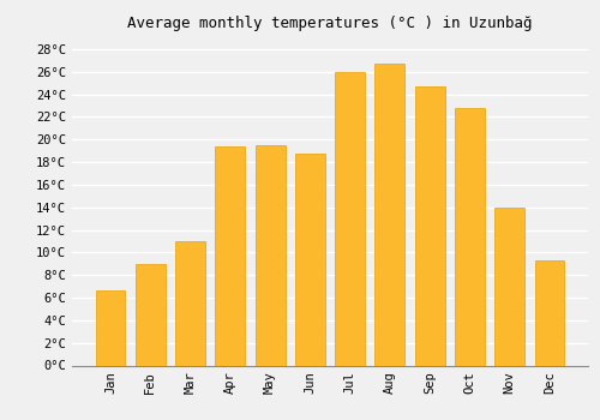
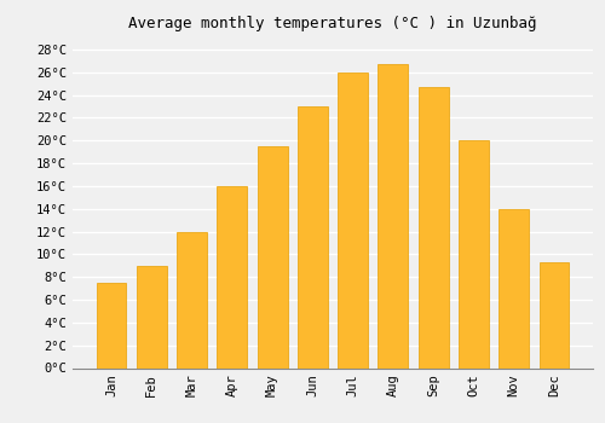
Jan: 6.6°C -> 7.5°C
Mar: 11.0°C -> 12.0°C
Apr: 19.4°C -> 16.0°C
Jun: 18.8°C -> 23.0°C
Oct: 22.8°C -> 20.0°C
